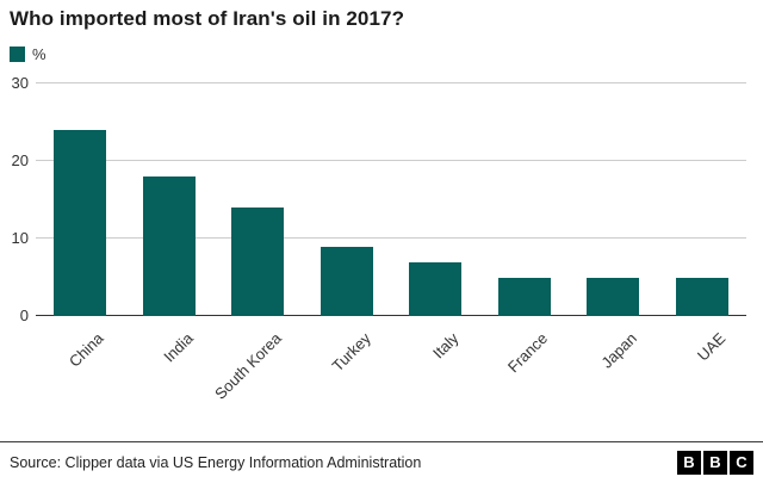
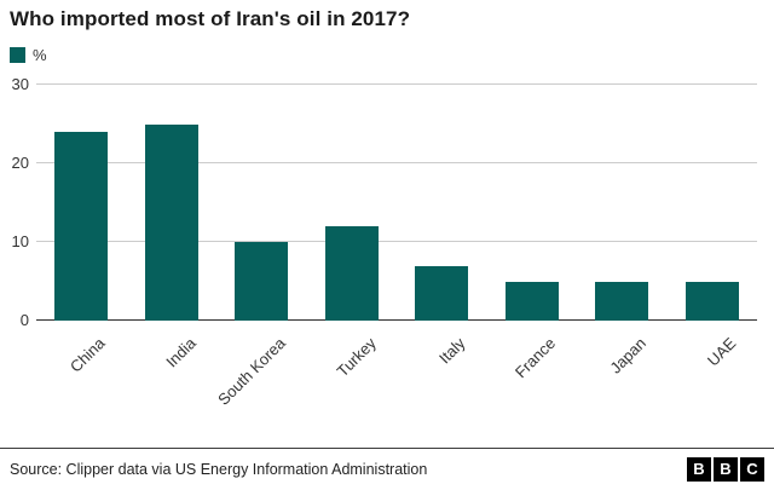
India: 18 -> 25
South Korea: 14 -> 10
Turkey: 9 -> 12
